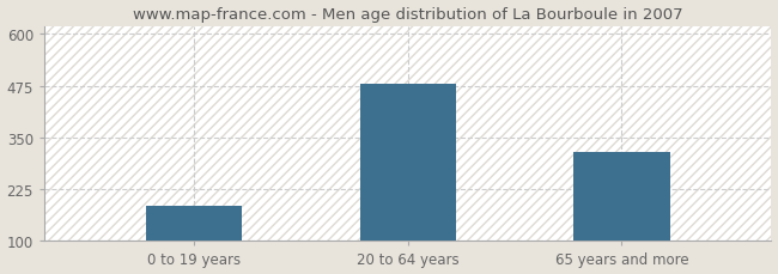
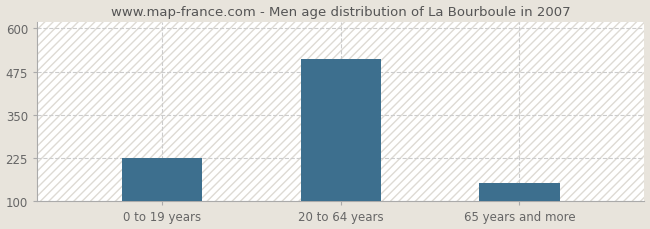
0 to 19 years: 185 -> 226
20 to 64 years: 480 -> 511
65 years and more: 315 -> 152
